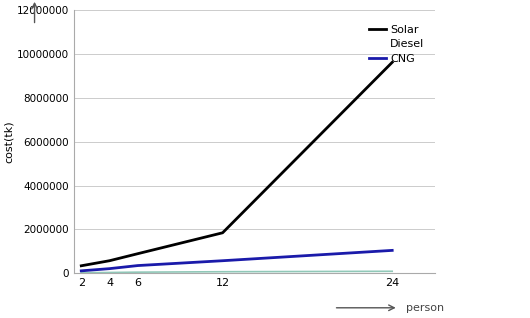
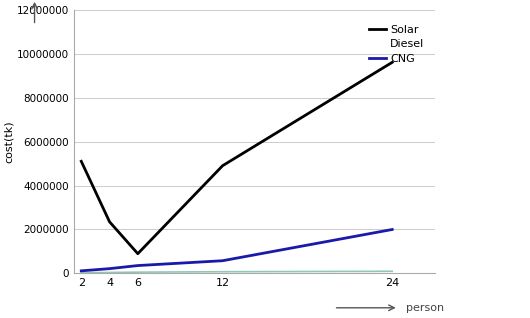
Solar/2: 350000 -> 5100000
Solar/4: 580000 -> 2350000
Solar/12: 1850000 -> 4900000
CNG/24: 1050000 -> 2000000
